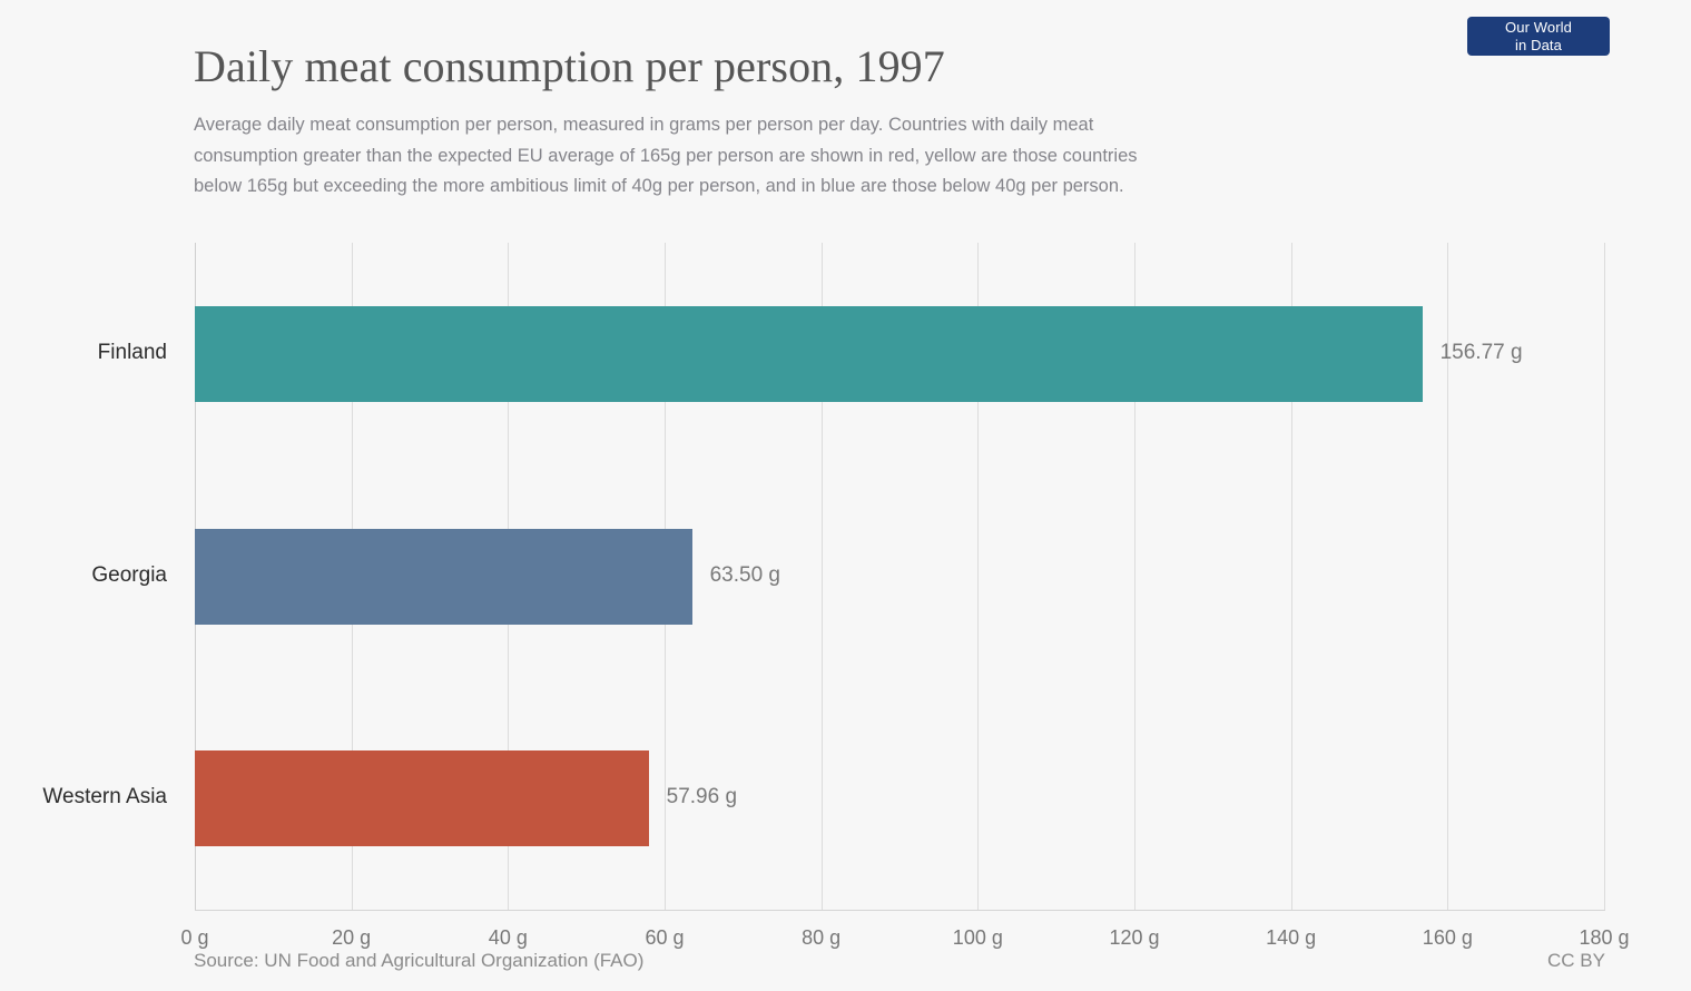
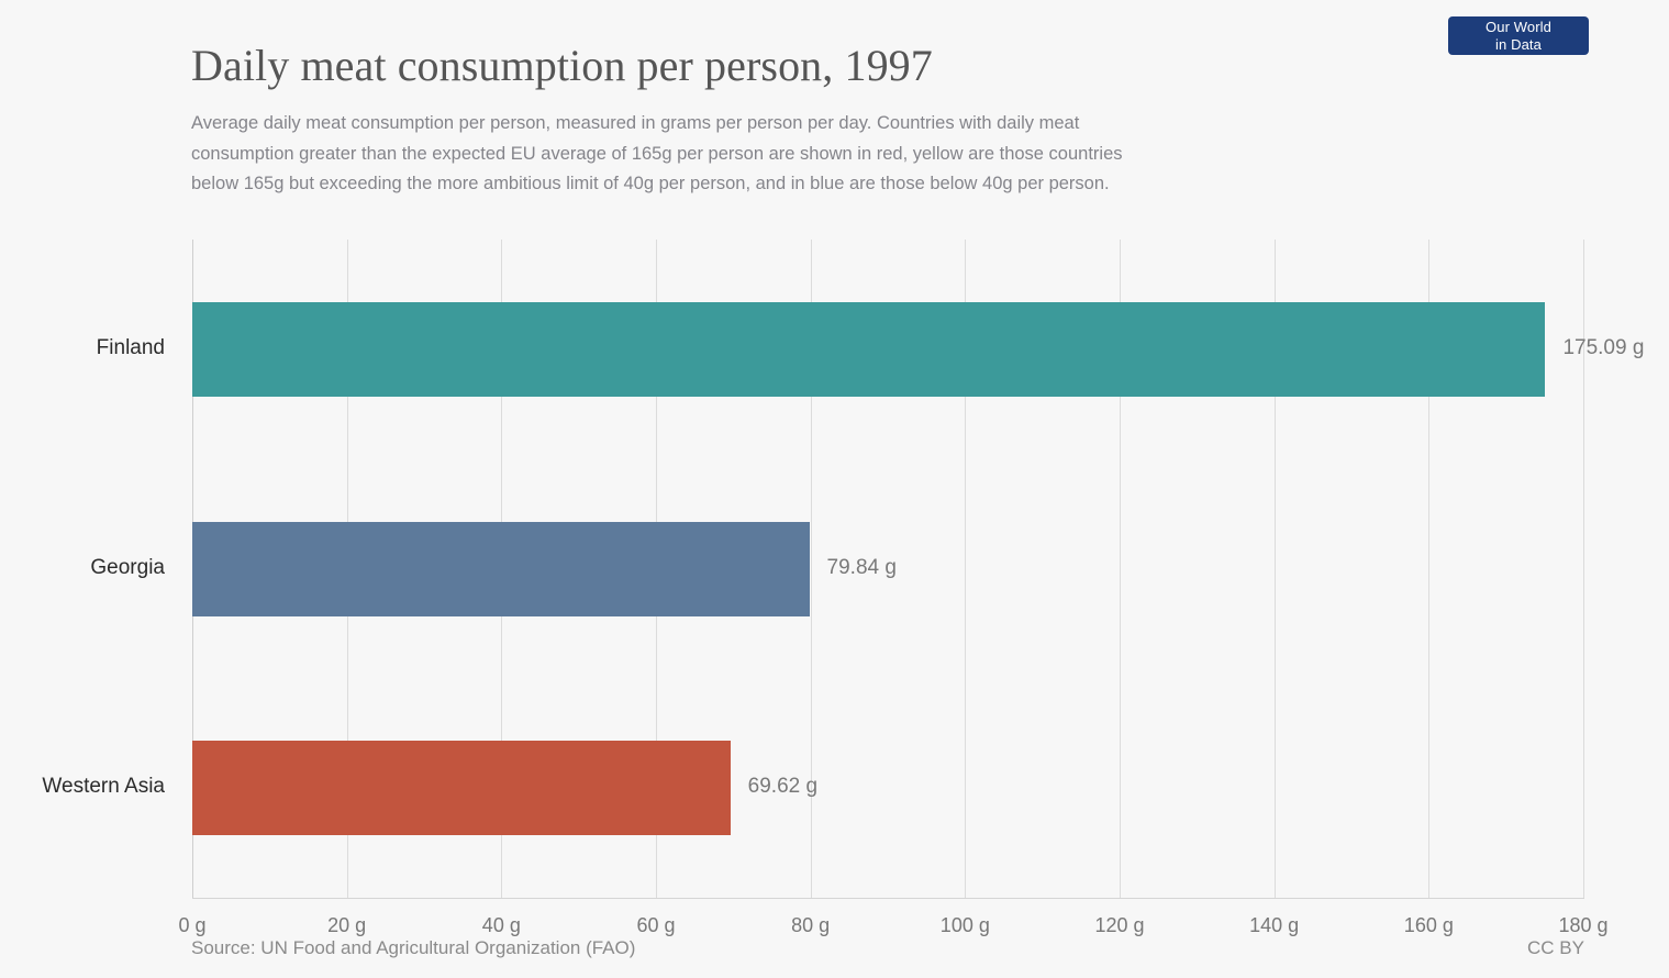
Finland: 156.77 -> 175.09
Georgia: 63.50 -> 79.84
Western Asia: 57.96 -> 69.62
